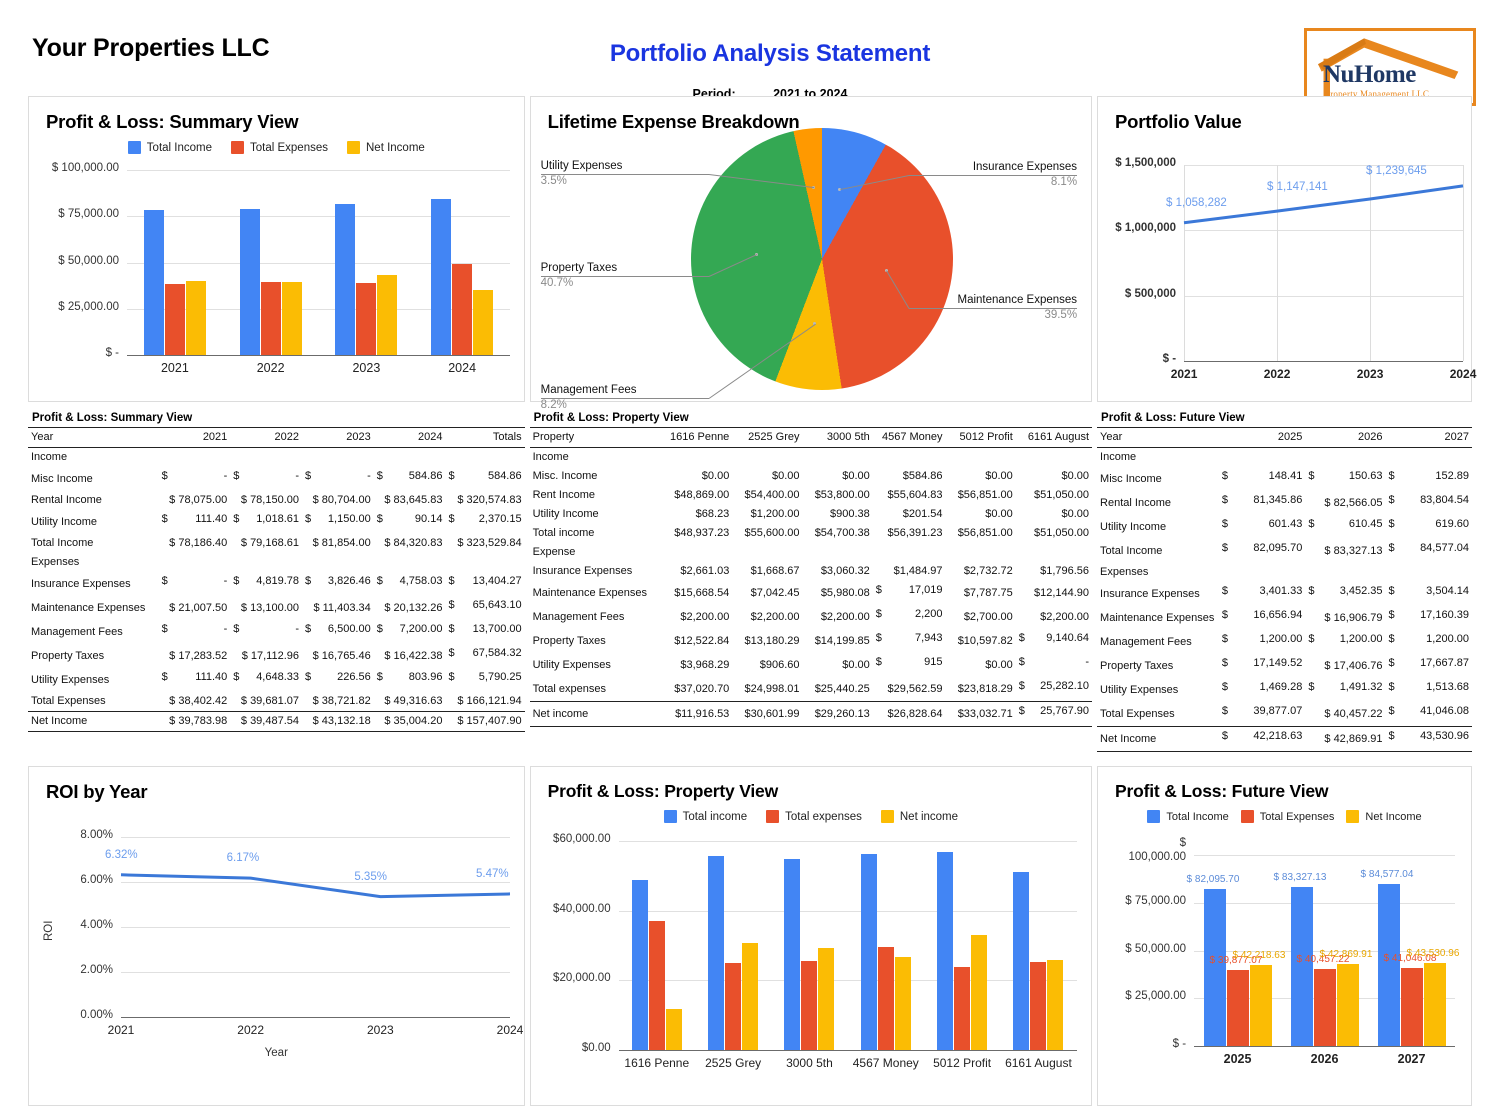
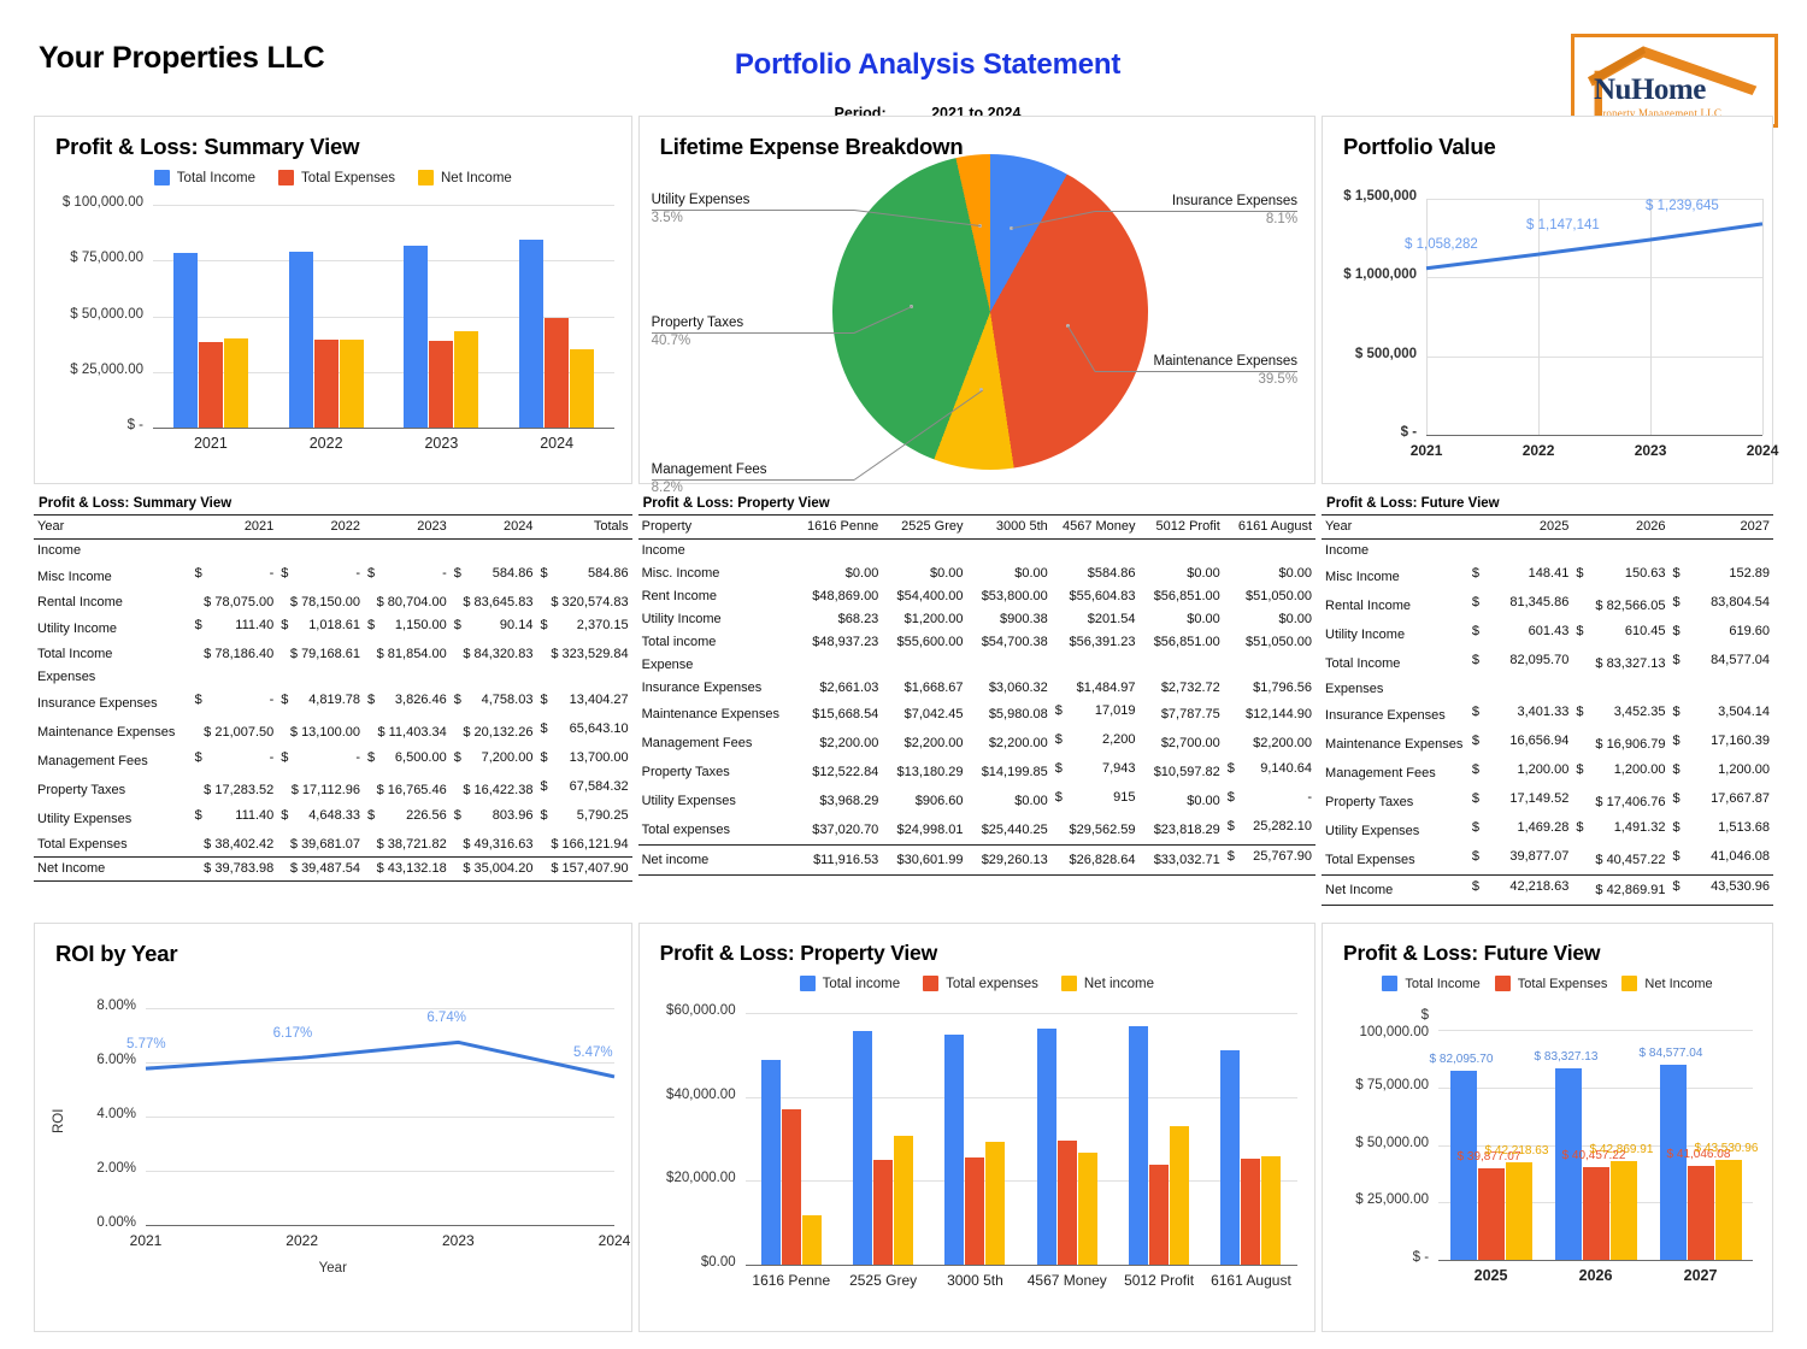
ROI by Year/2021: 6.32% -> 5.77%
ROI by Year/2023: 5.35% -> 6.74%
